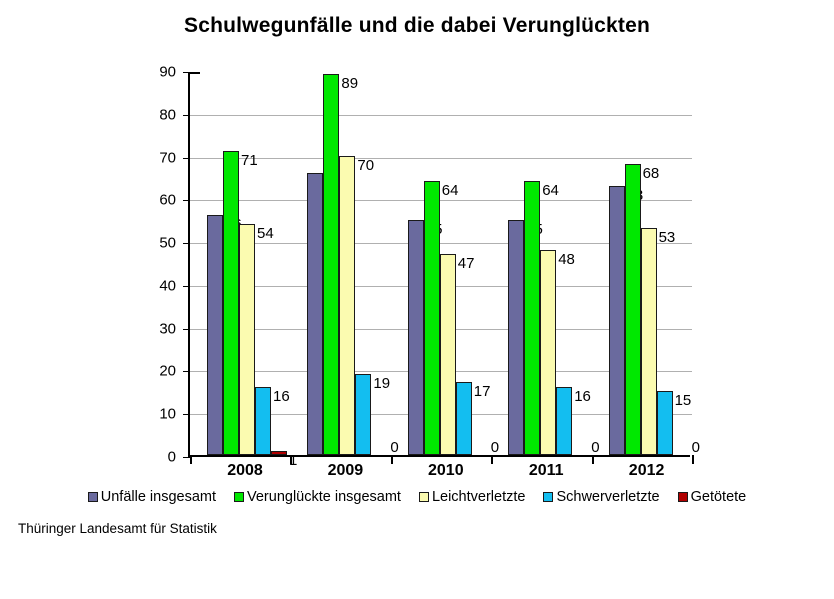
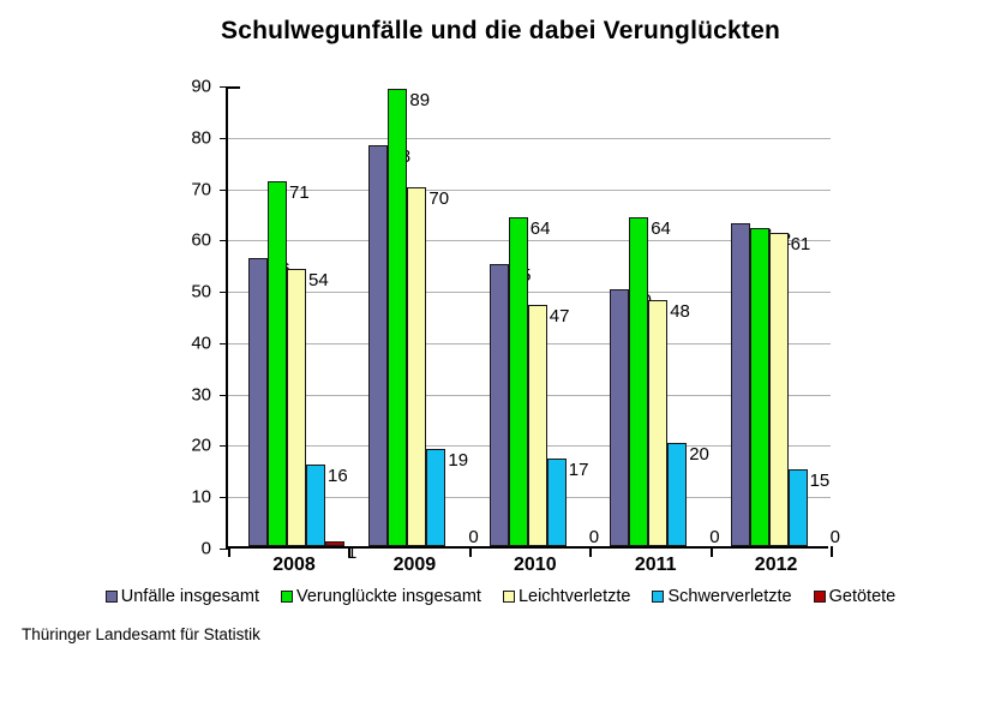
Unfälle insgesamt/2009: 66 -> 78
Unfälle insgesamt/2011: 55 -> 50
Schwerverletzte/2011: 16 -> 20
Verunglückte insgesamt/2012: 68 -> 62
Leichtverletzte/2012: 53 -> 61
